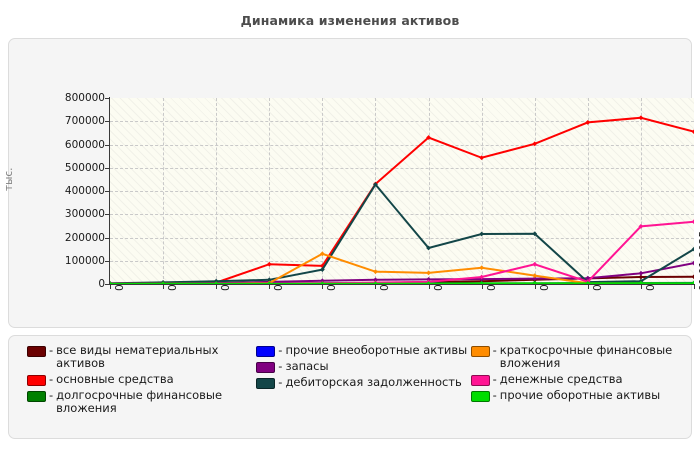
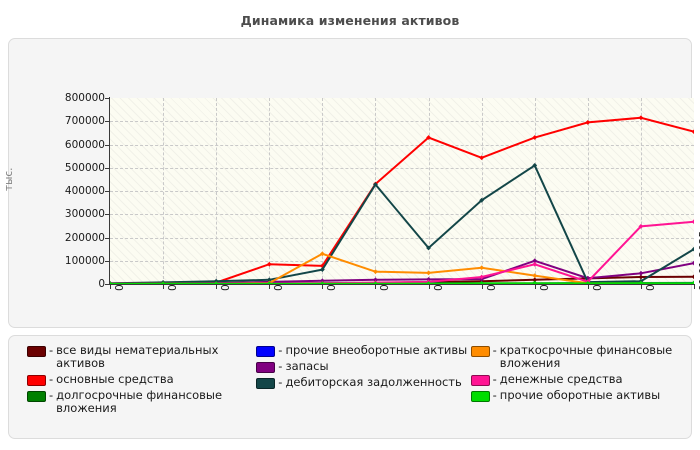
дебиторская задолженность/01.01.2021: 220000 -> 360000
основные средства/01.01.2022: 600000 -> 630000
запасы/01.01.2022: 20000 -> 100000
дебиторская задолженность/01.01.2022: 220000 -> 510000
